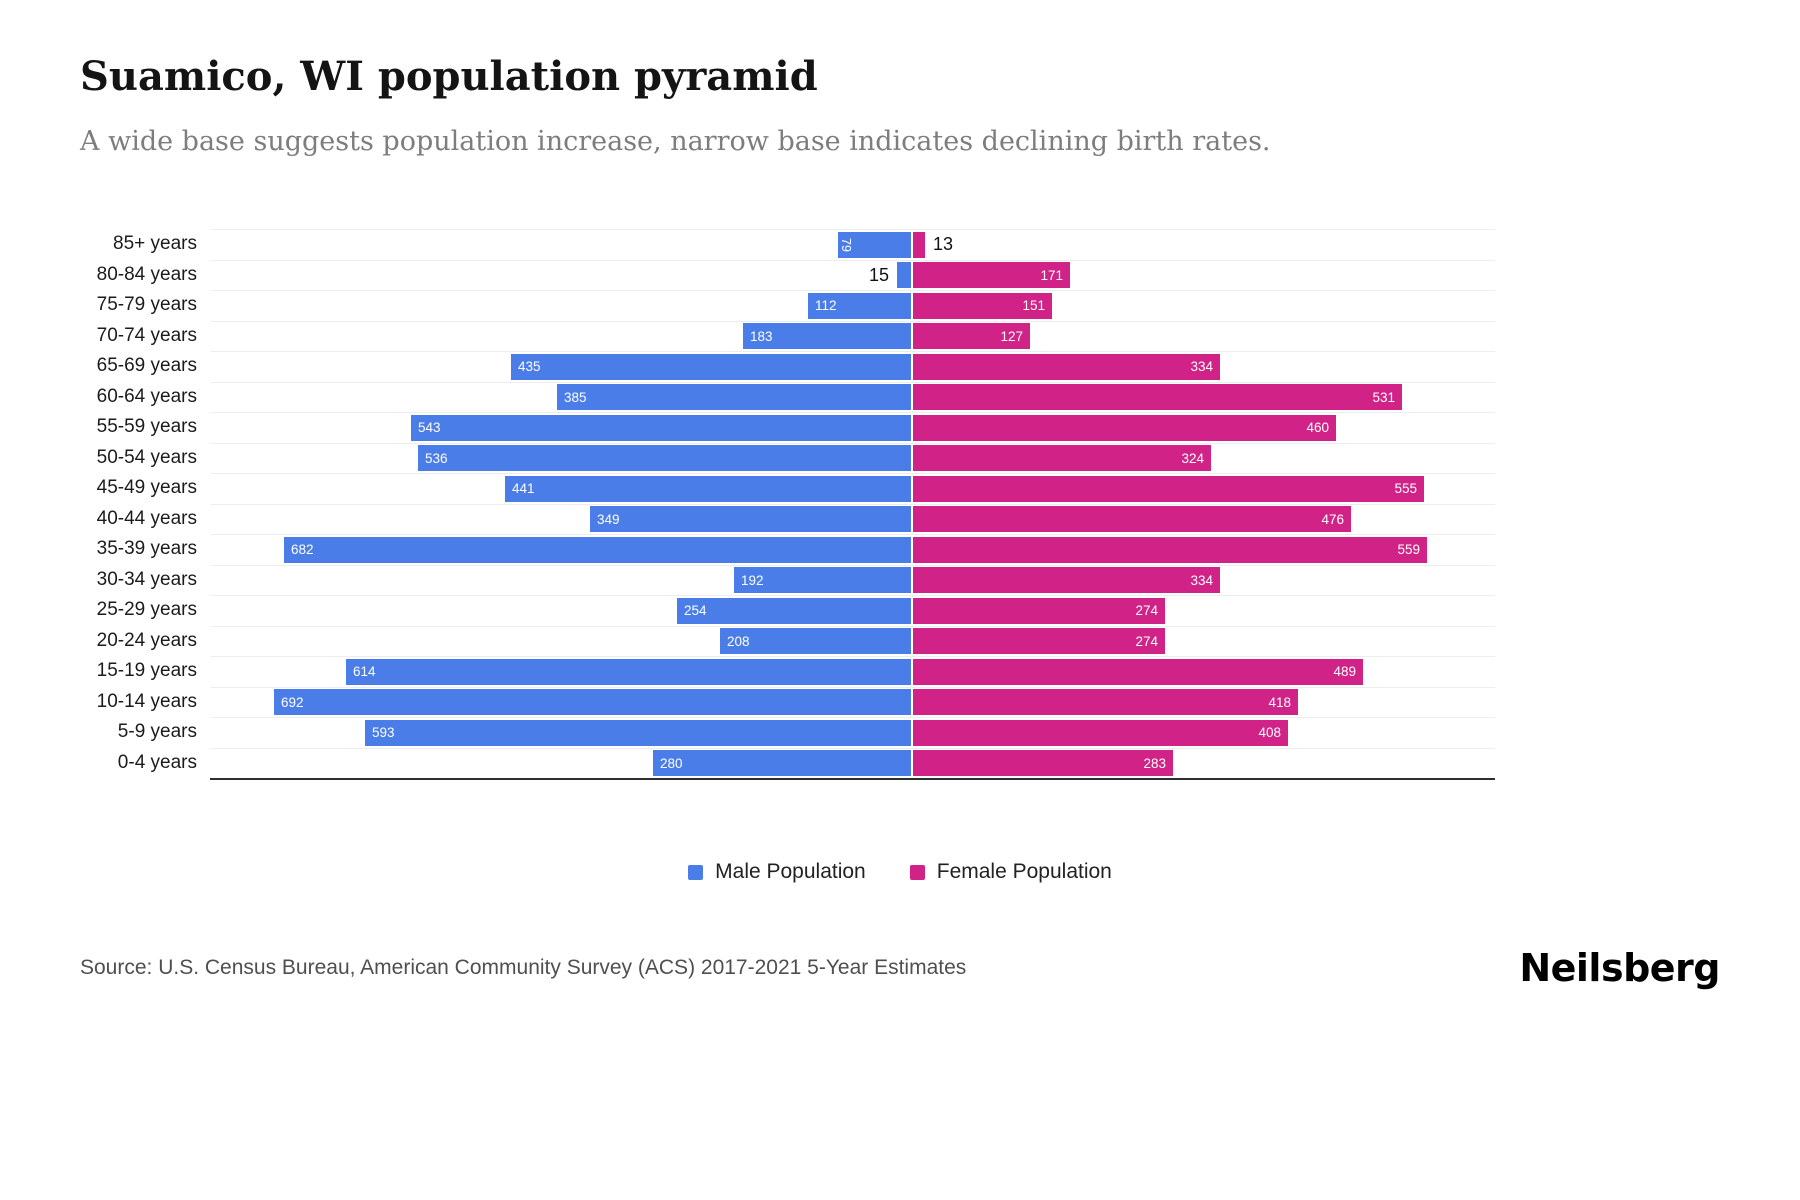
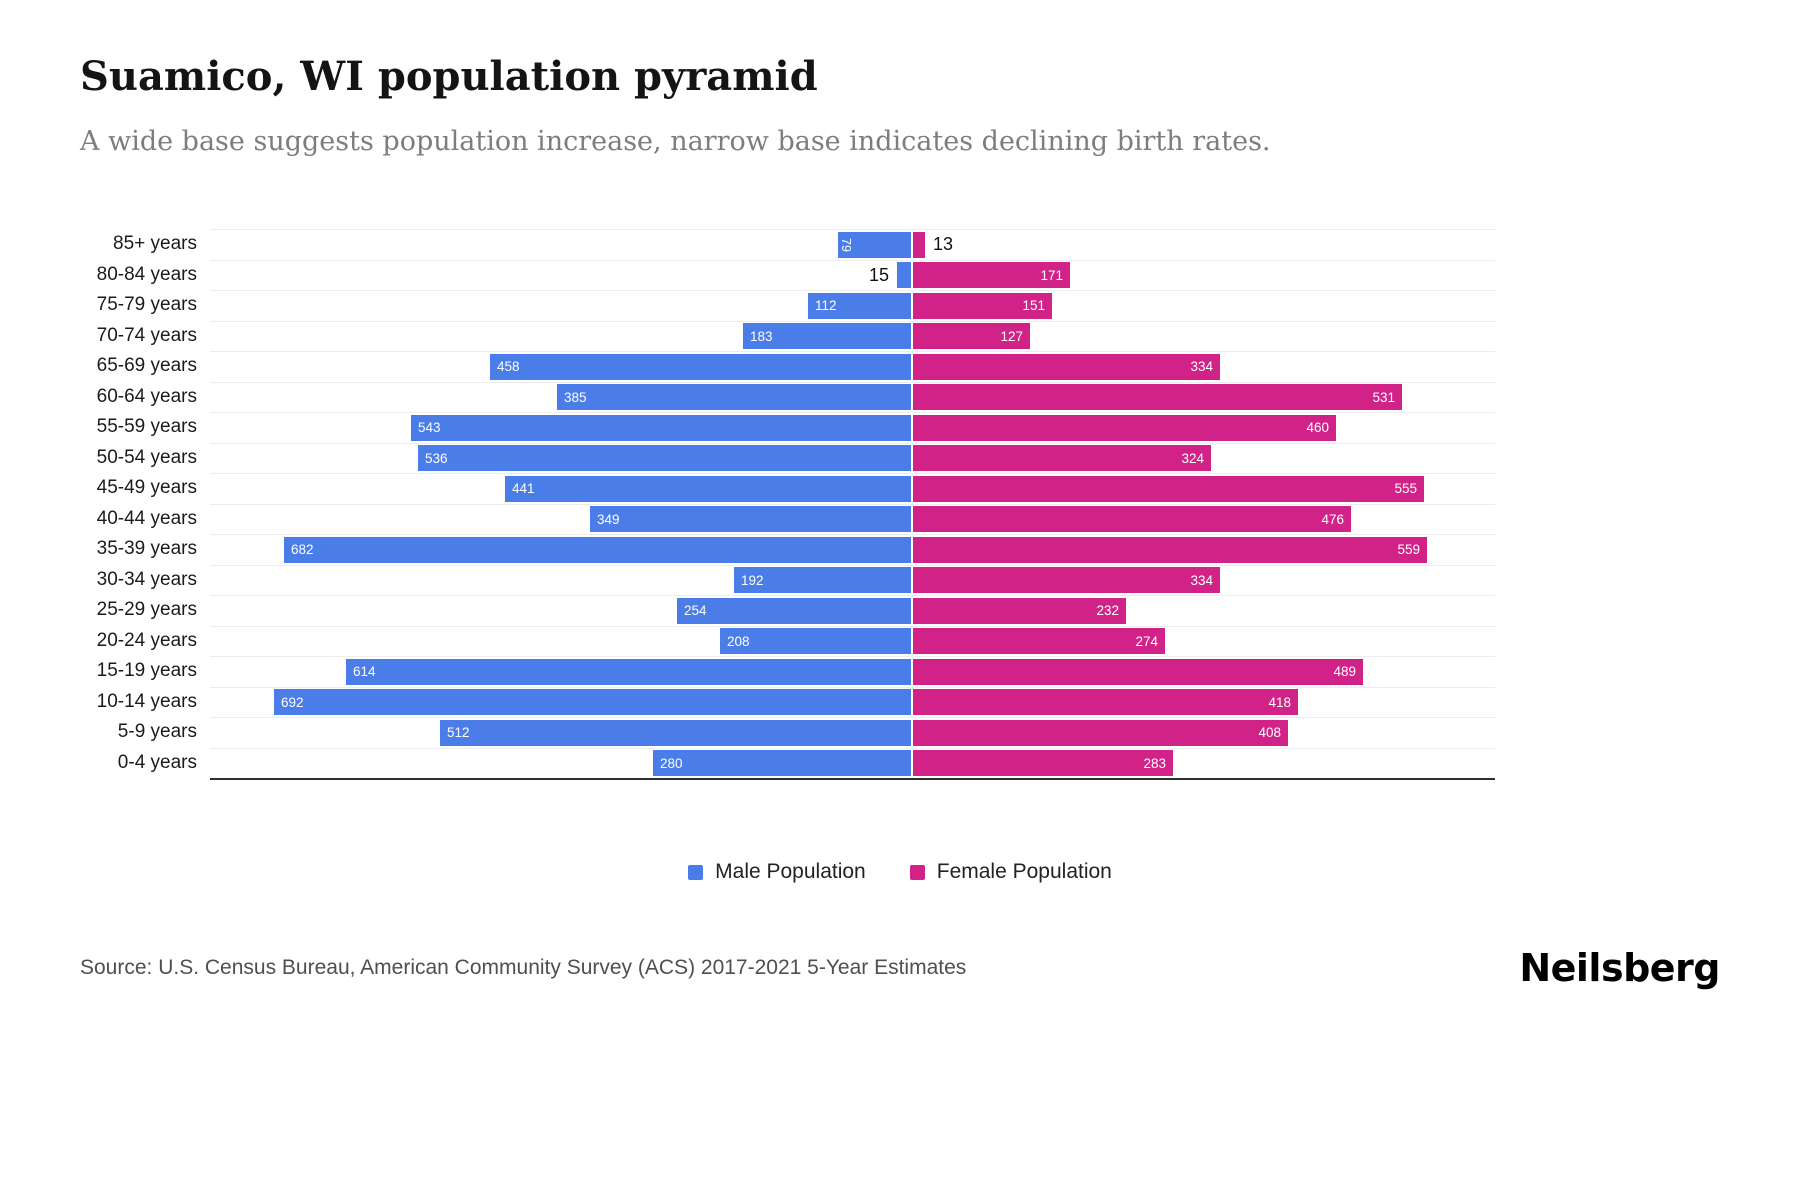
Male Population/65-69 years: 435 -> 458
Female Population/25-29 years: 274 -> 232
Male Population/5-9 years: 593 -> 512
